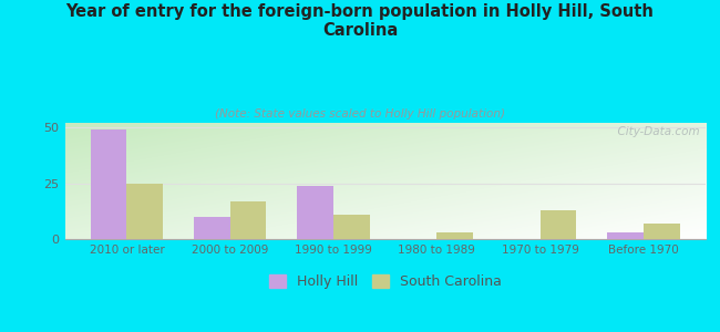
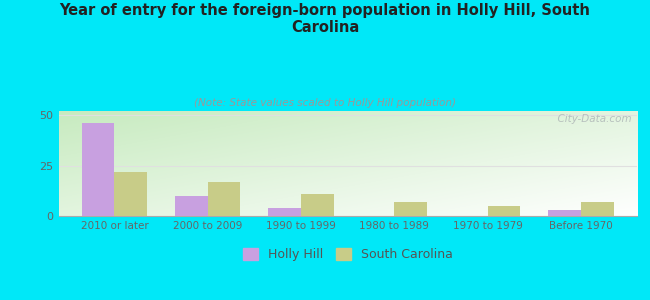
Holly Hill/2010 or later: 49 -> 46
South Carolina/2010 or later: 25 -> 22
Holly Hill/1990 to 1999: 24 -> 4
South Carolina/1980 to 1989: 3 -> 7
South Carolina/1970 to 1979: 13 -> 5
